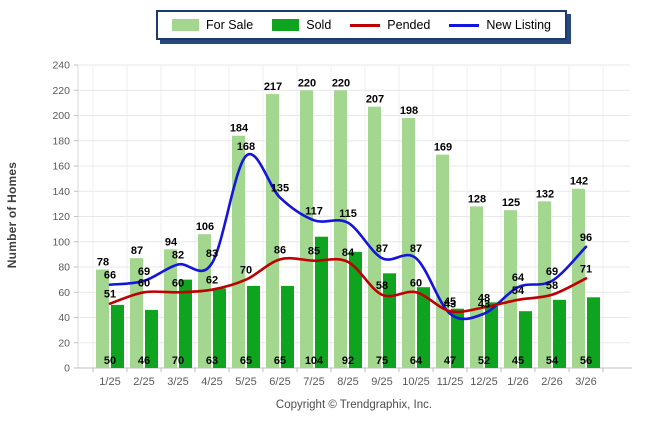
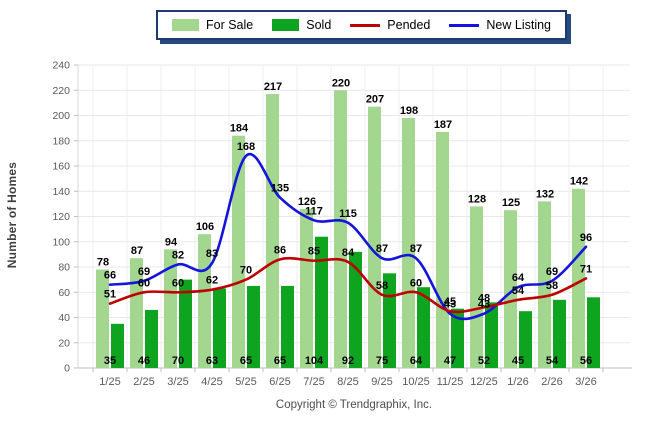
Sold/1/25: 50 -> 35
For Sale/7/25: 220 -> 126
For Sale/11/25: 169 -> 187
